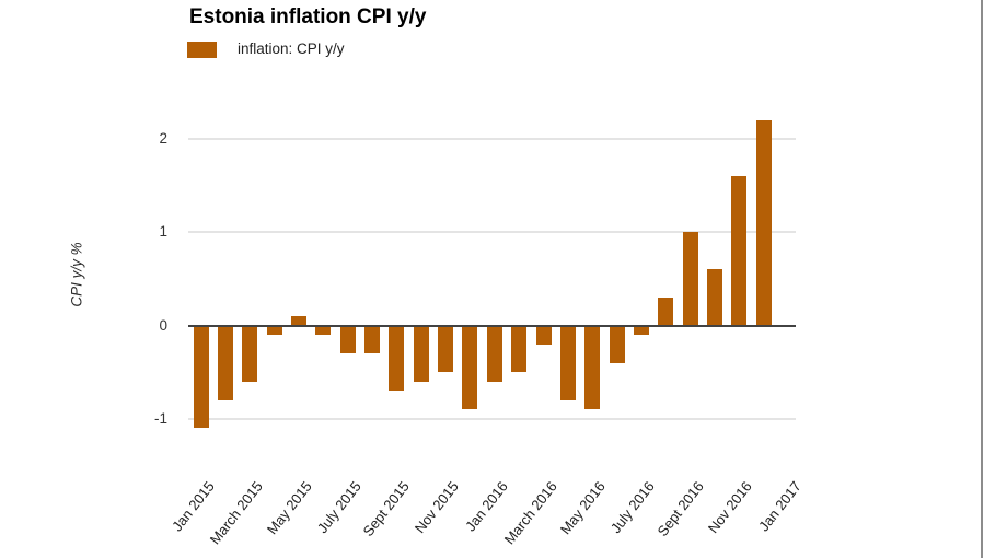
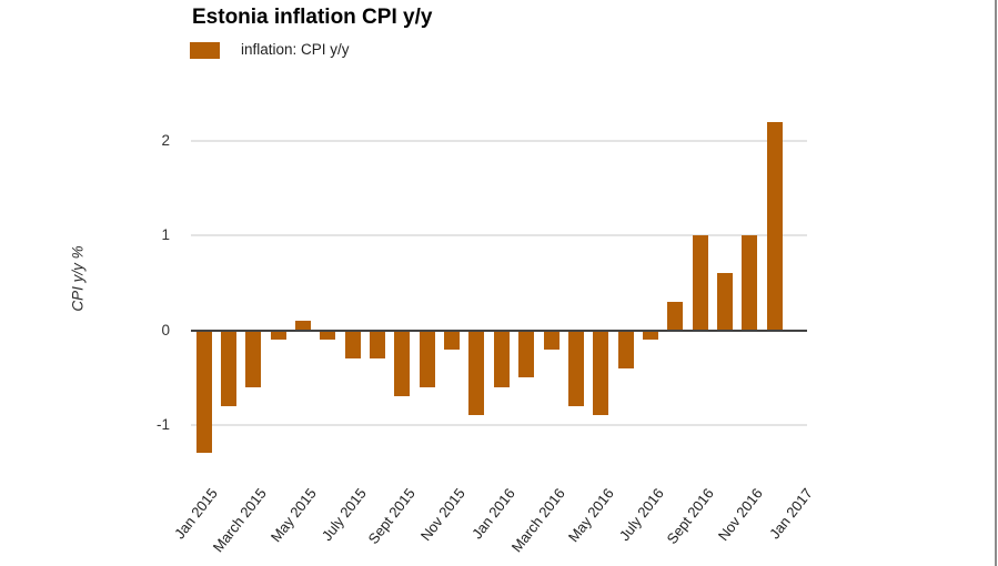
Jan 2015: -1.1 -> -1.3
Nov 2015: -0.5 -> -0.2
Nov 2016: 1.6 -> 1.0
